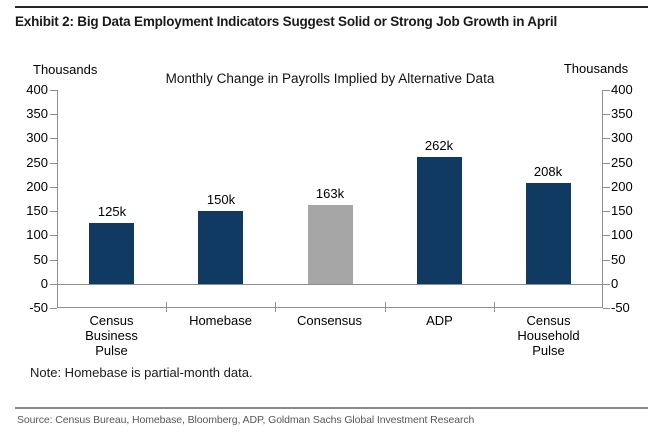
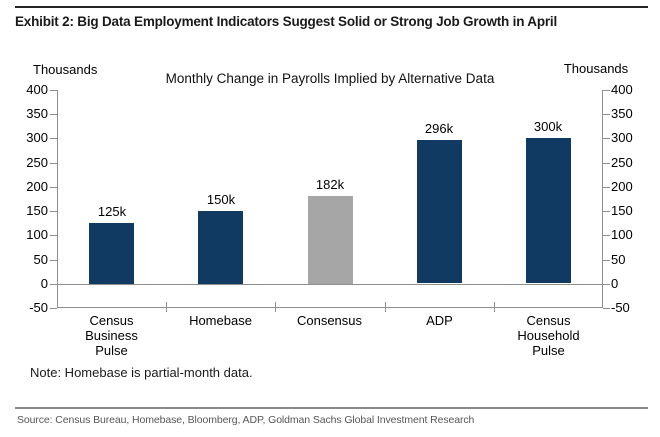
Consensus: 163k -> 182k
ADP: 262k -> 296k
Census Household Pulse: 208k -> 300k
